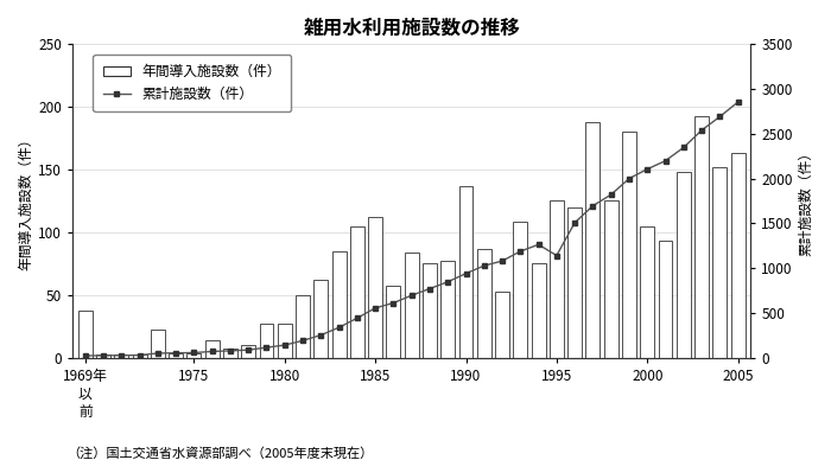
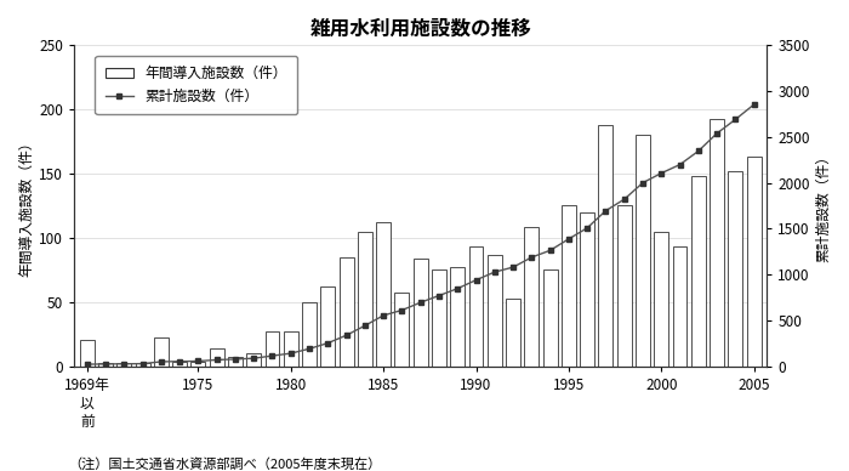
年間導入施設数（件）/1969年 以 前: 37 -> 20
年間導入施設数（件）/1990: 137 -> 93
累計施設数（件）/1995: 1140 -> 1390
